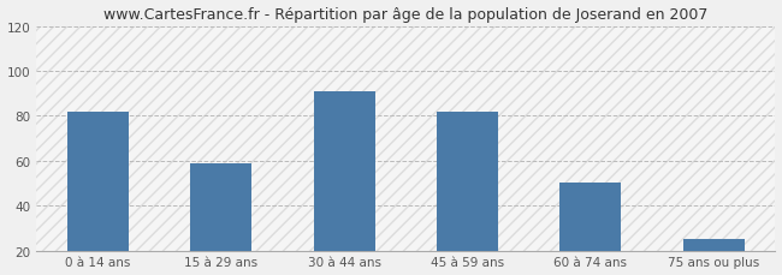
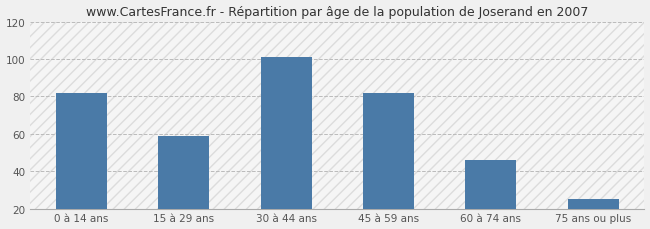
30 à 44 ans: 91 -> 101
60 à 74 ans: 50 -> 46
